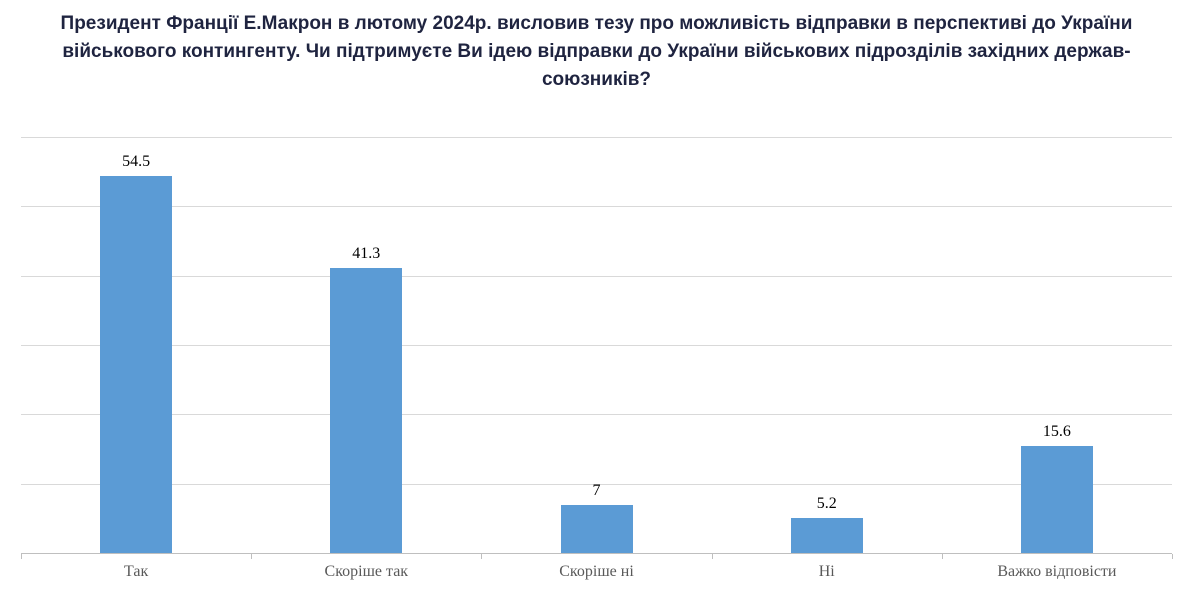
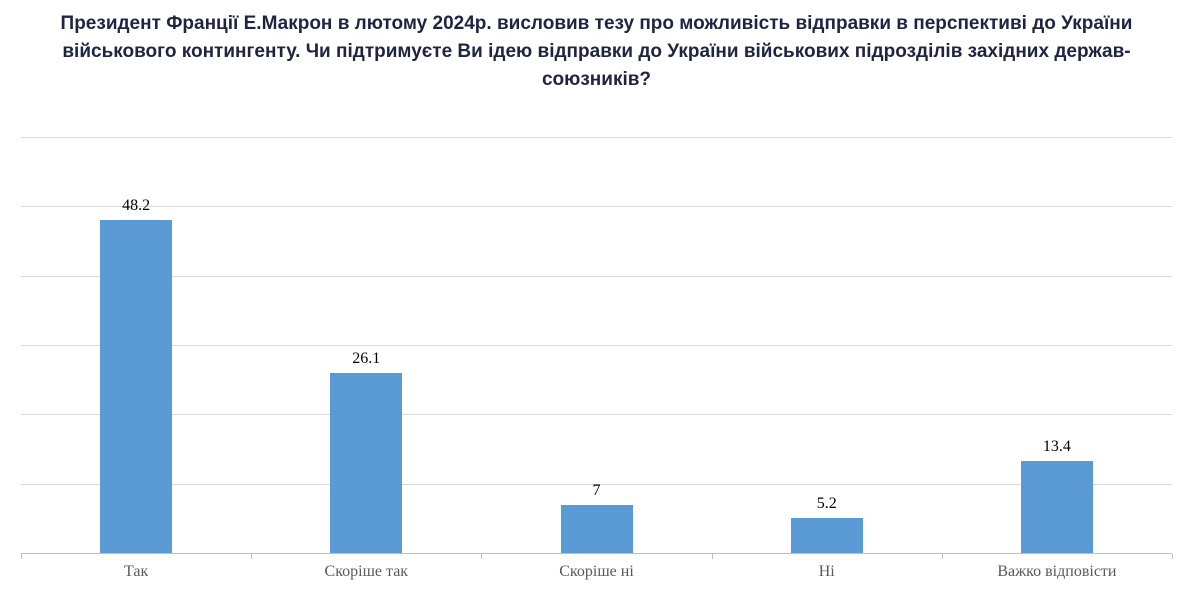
Так: 54.5 -> 48.2
Скоріше так: 41.3 -> 26.1
Важко відповісти: 15.6 -> 13.4
